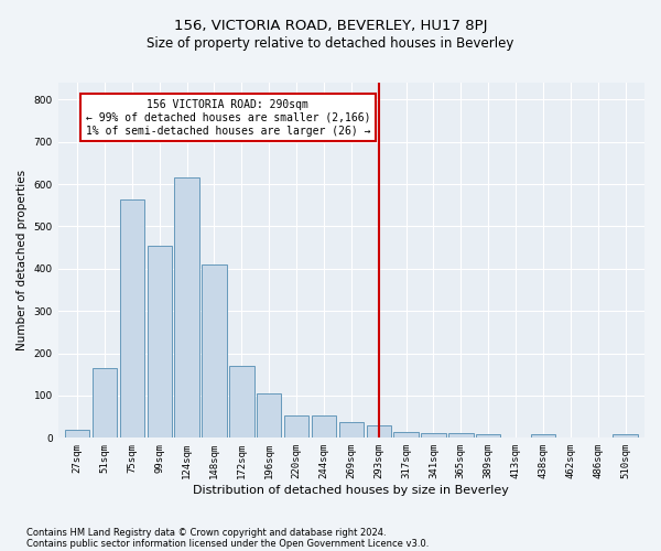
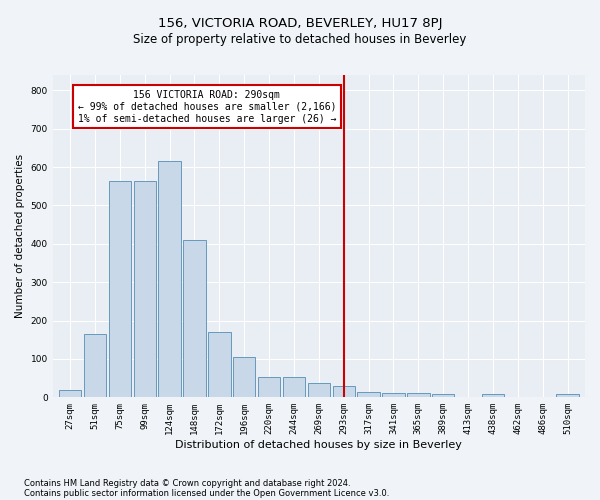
99sqm: 455 -> 565
